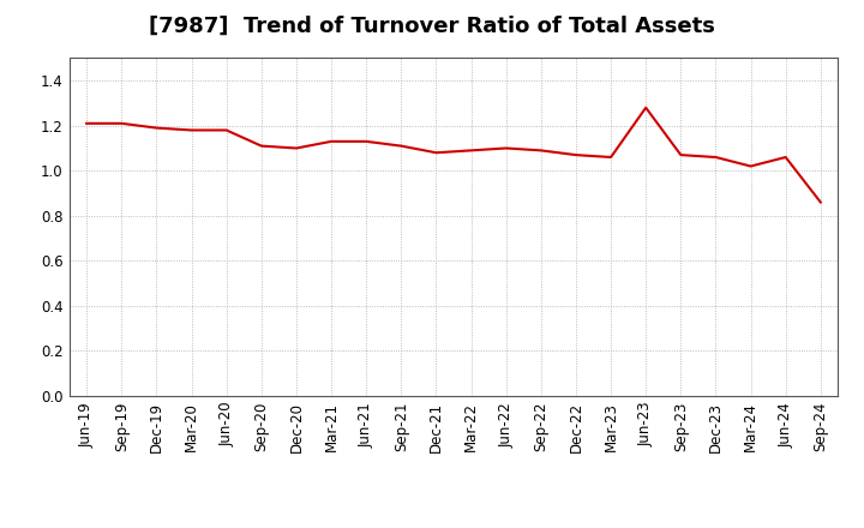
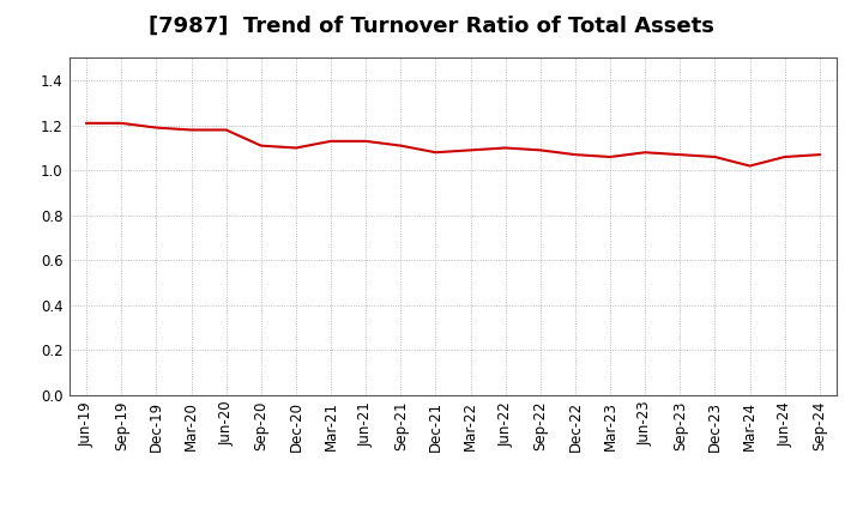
Jun-23: 1.28 -> 1.08
Sep-24: 0.86 -> 1.07
